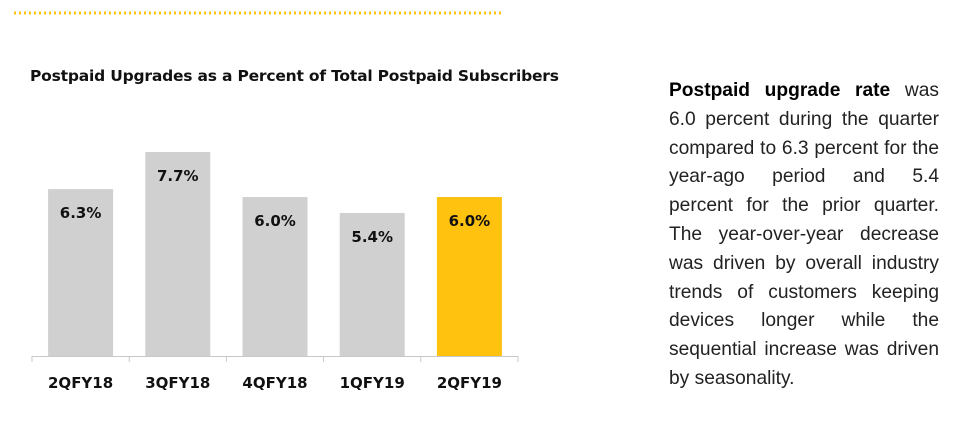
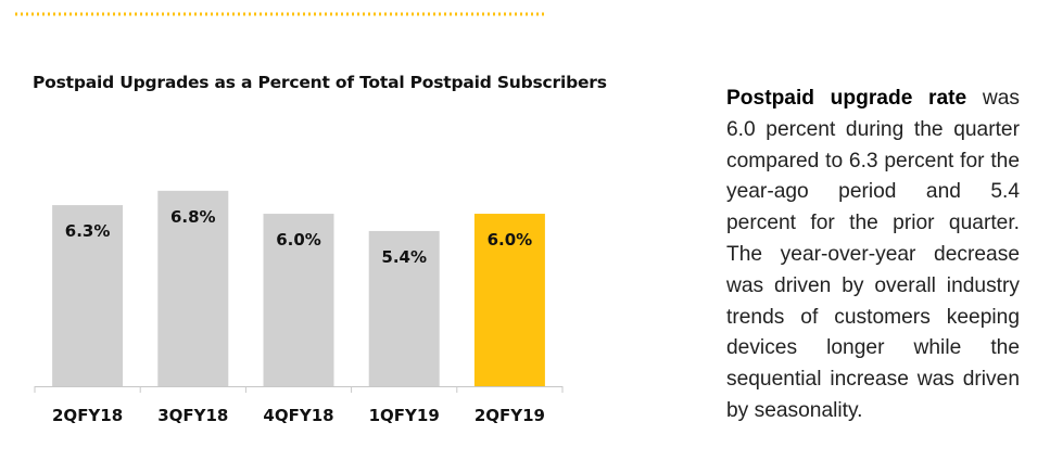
3QFY18: 7.7% -> 6.8%
